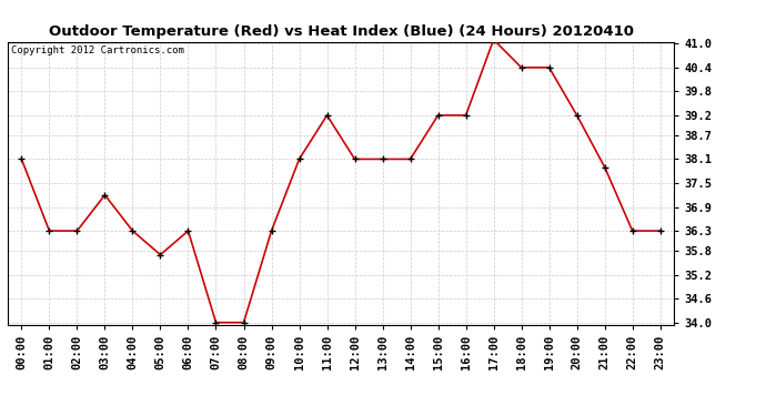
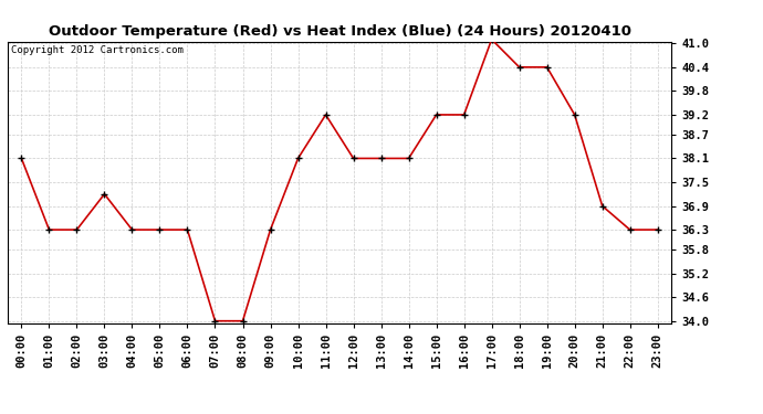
05:00: 35.7 -> 36.3
21:00: 37.9 -> 36.9
